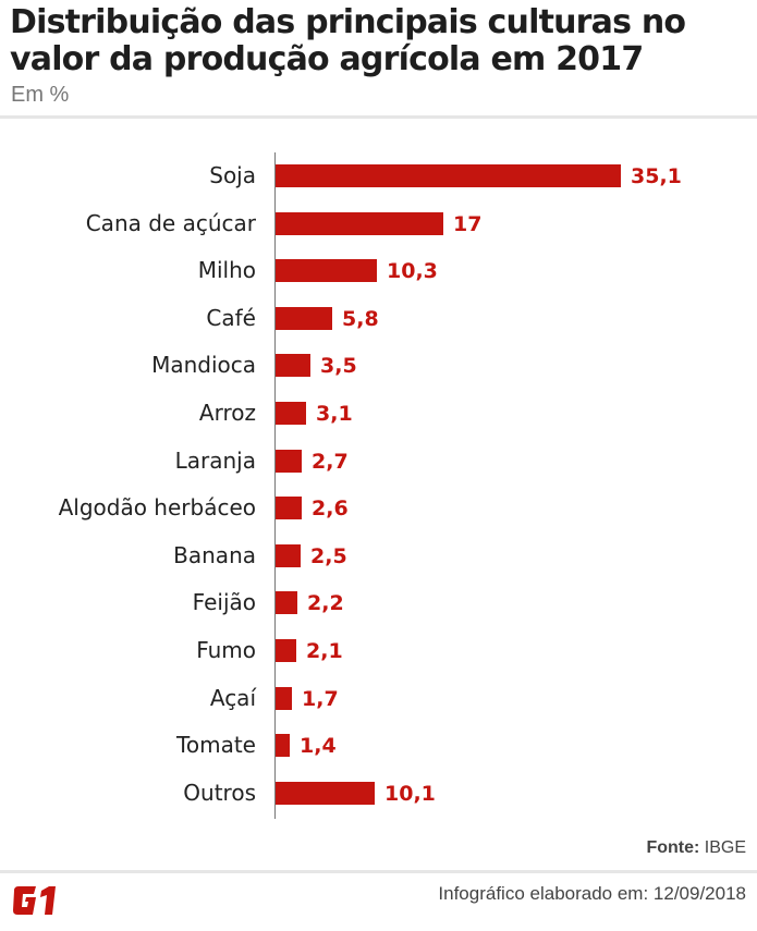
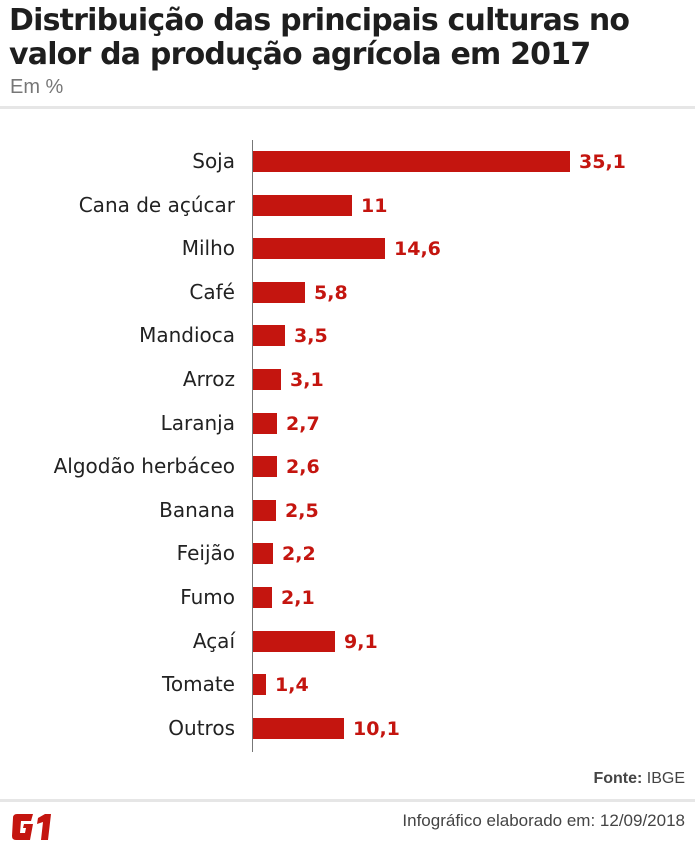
Cana de açúcar: 17 -> 11
Milho: 10,3 -> 14,6
Açaí: 1,7 -> 9,1
